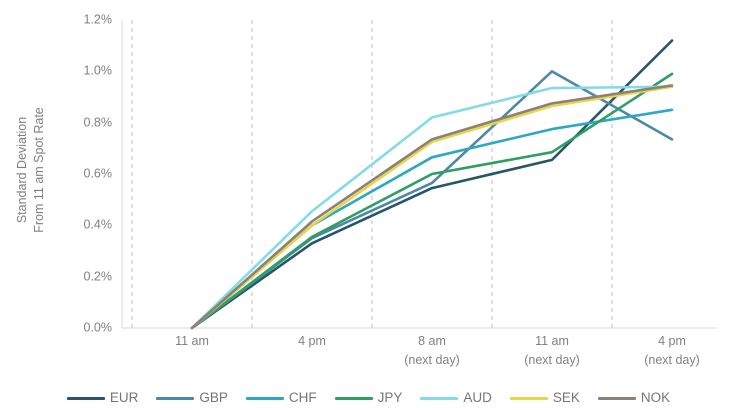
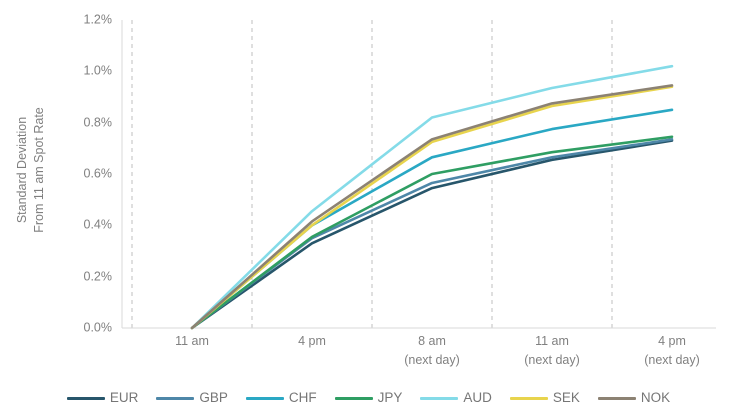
GBP/11 am (next day): 1.00% -> 0.67%
EUR/4 pm (next day): 1.12% -> 0.73%
JPY/4 pm (next day): 0.99% -> 0.74%
AUD/4 pm (next day): 0.94% -> 1.02%
